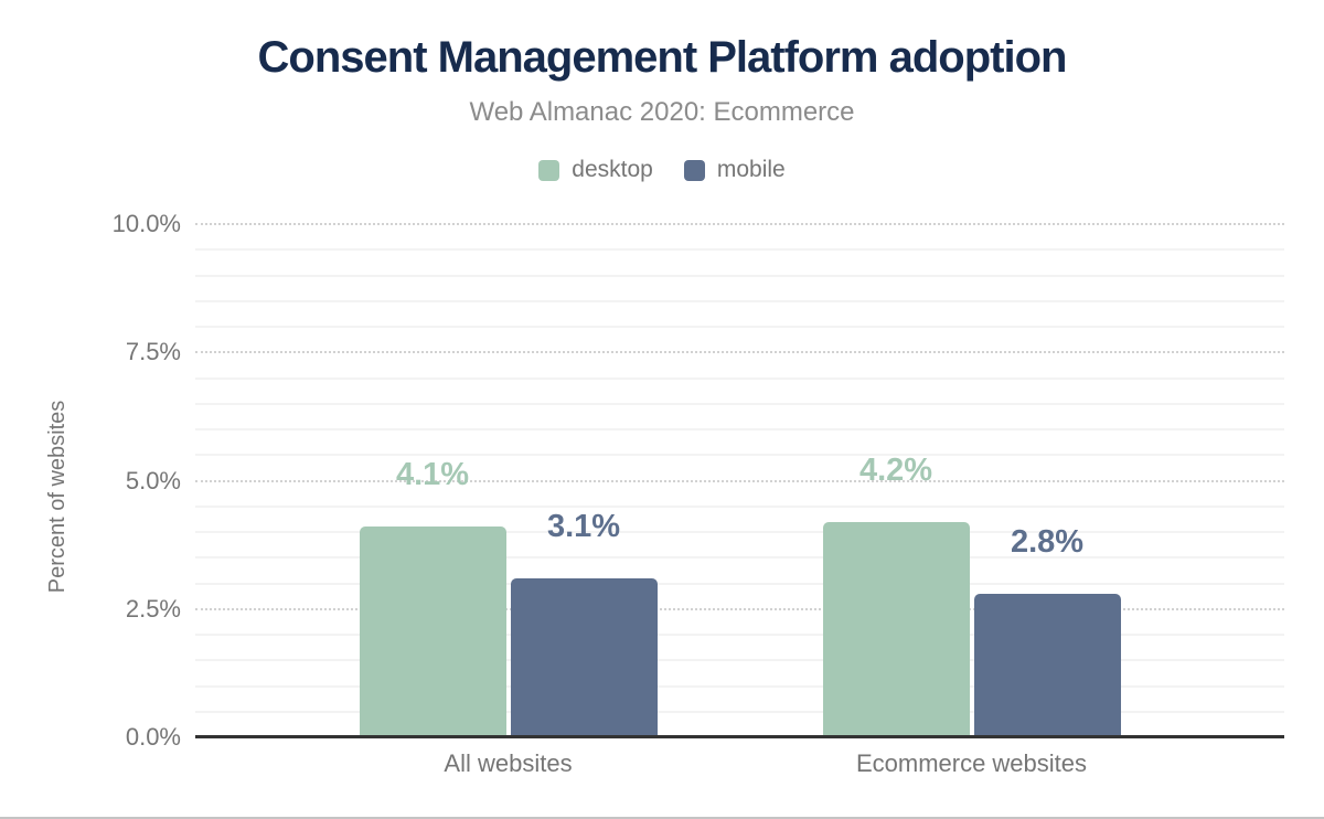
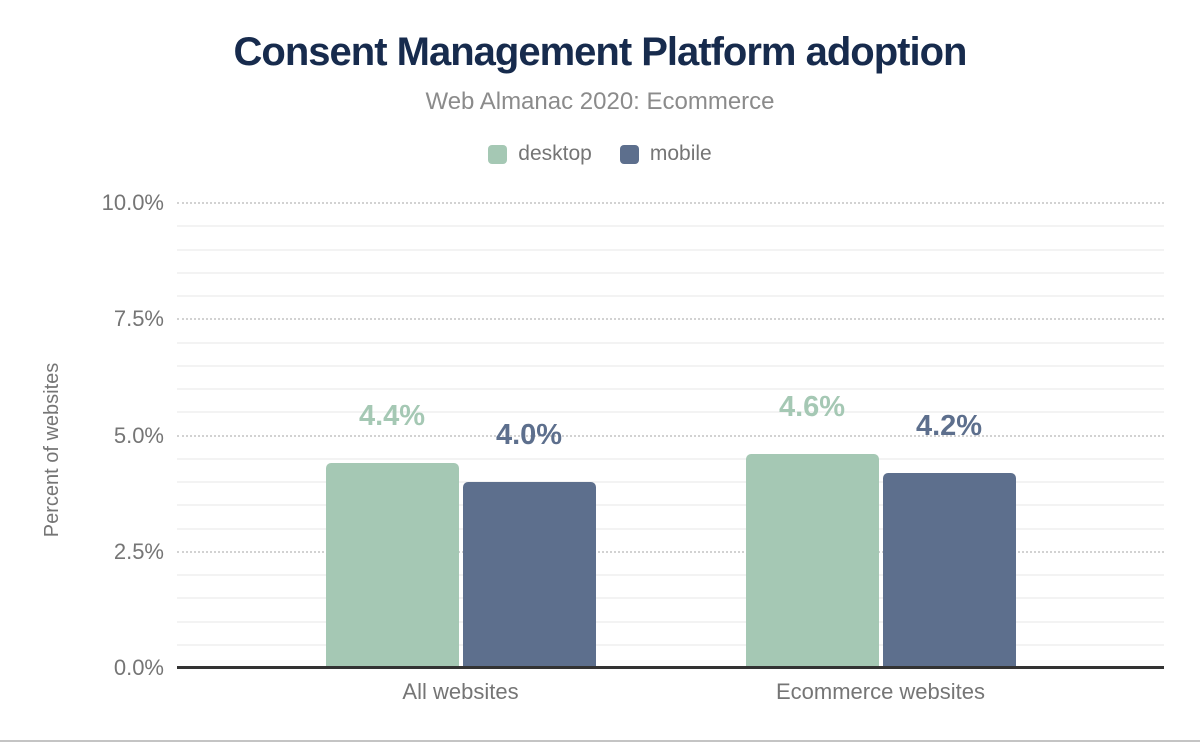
desktop/All websites: 4.1% -> 4.4%
mobile/All websites: 3.1% -> 4.0%
desktop/Ecommerce websites: 4.2% -> 4.6%
mobile/Ecommerce websites: 2.8% -> 4.2%
